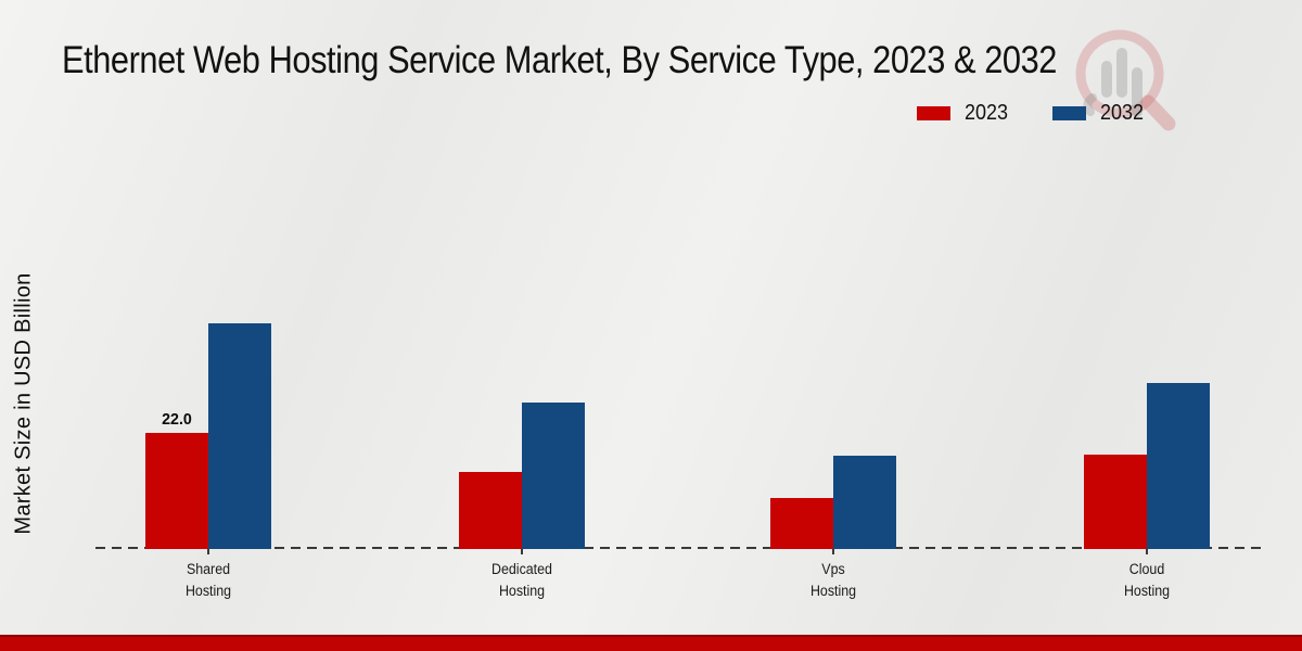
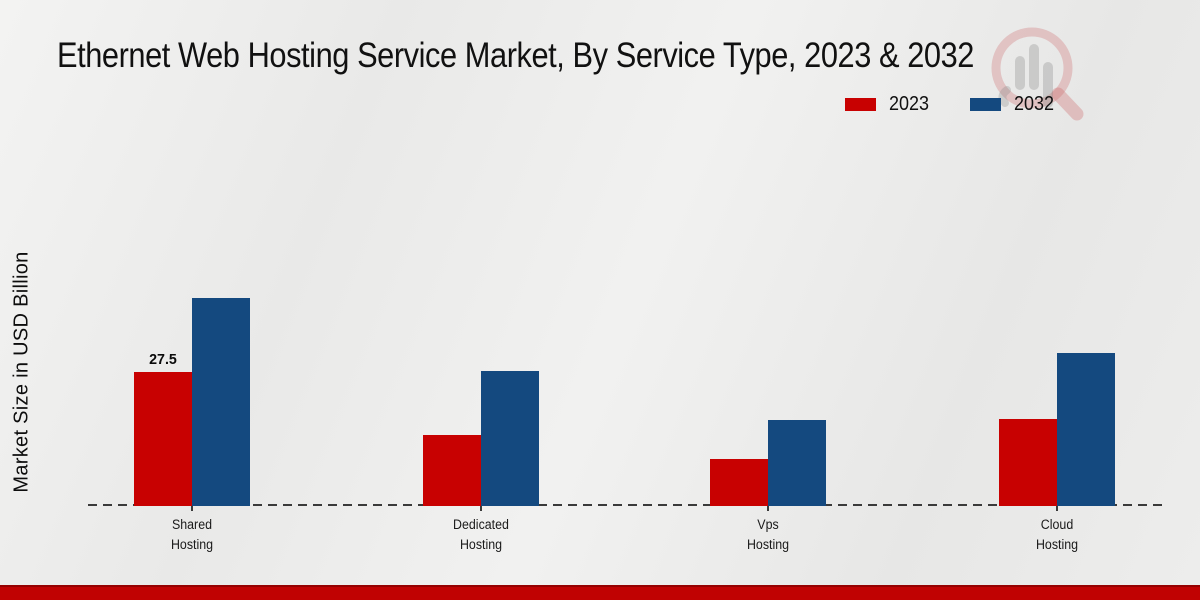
2023/Shared Hosting: 22.0 -> 27.5
